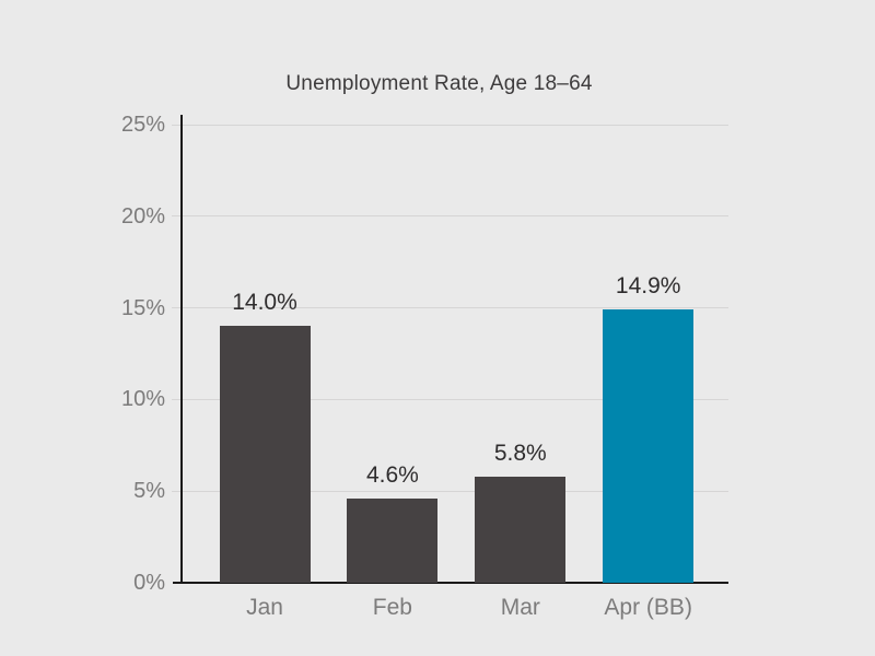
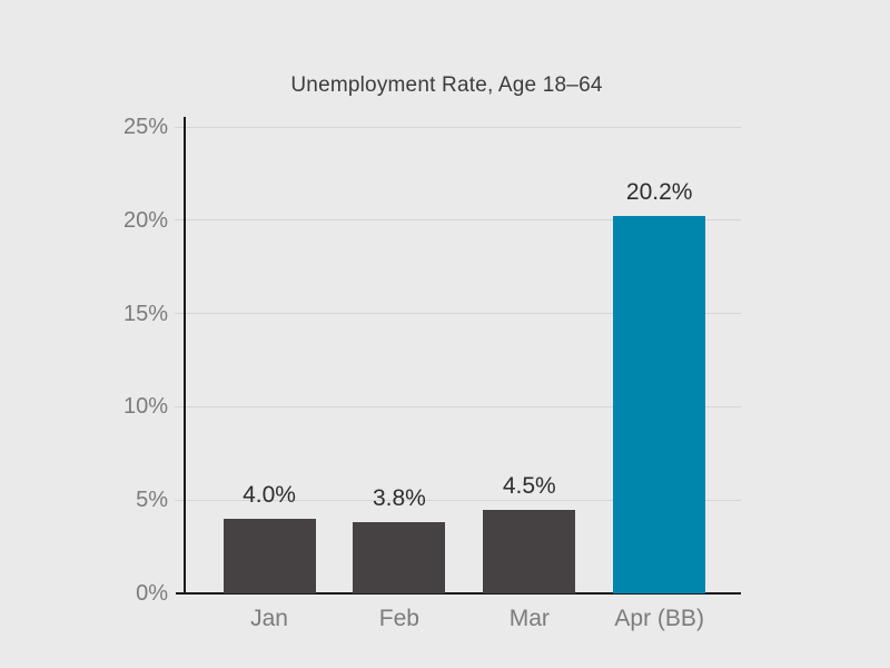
Jan: 14.0% -> 4.0%
Feb: 4.6% -> 3.8%
Mar: 5.8% -> 4.5%
Apr (BB): 14.9% -> 20.2%
